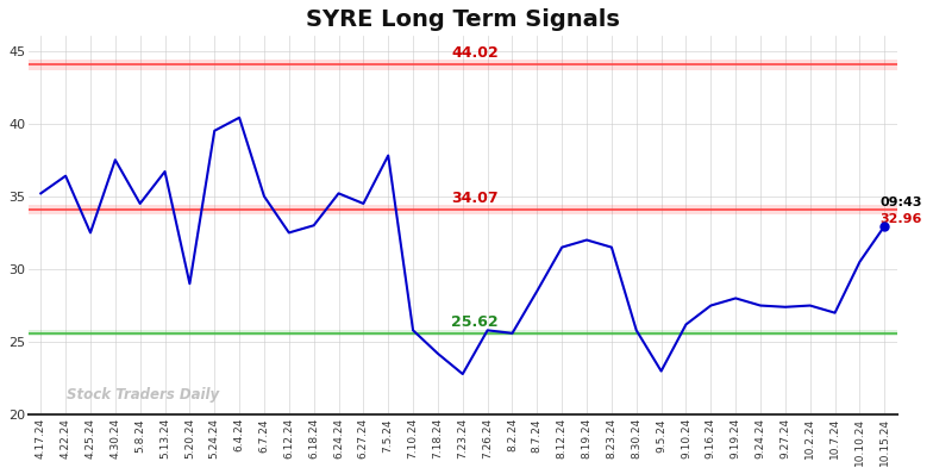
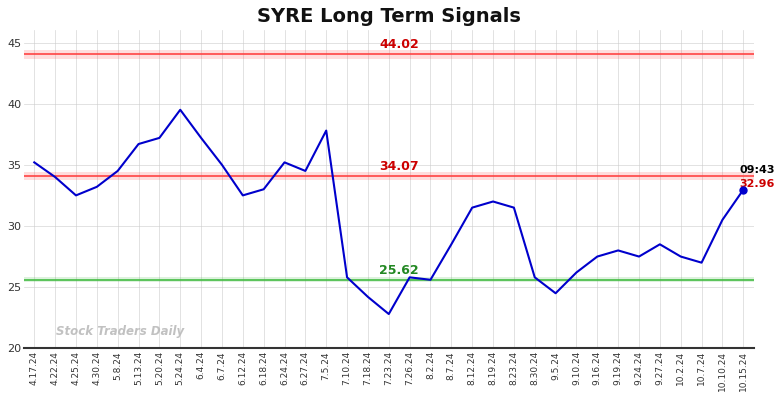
4.22.24: 36.4 -> 34.0
4.30.24: 37.5 -> 33.2
5.20.24: 29.0 -> 37.2
6.4.24: 40.4 -> 37.2
9.5.24: 23.0 -> 24.5
9.27.24: 27.4 -> 28.5
